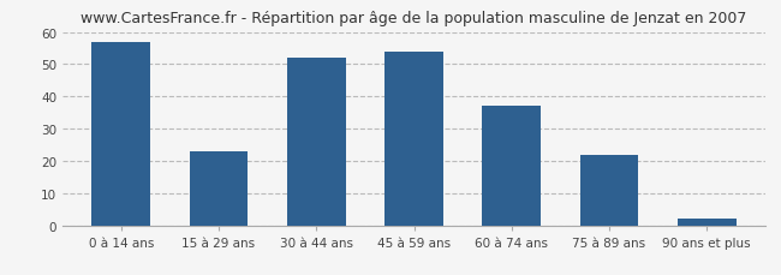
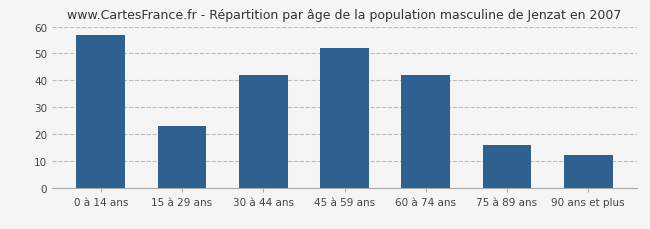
30 à 44 ans: 52 -> 42
45 à 59 ans: 54 -> 52
60 à 74 ans: 37 -> 42
75 à 89 ans: 22 -> 16
90 ans et plus: 2 -> 12
